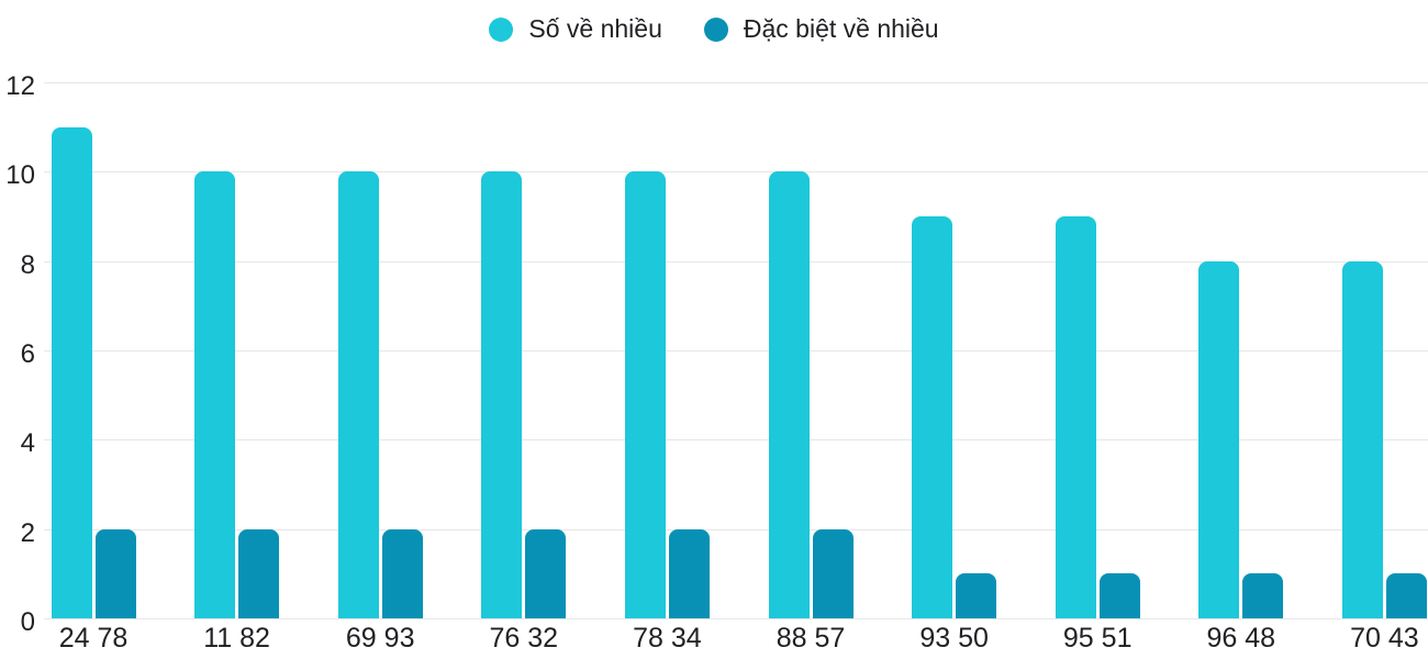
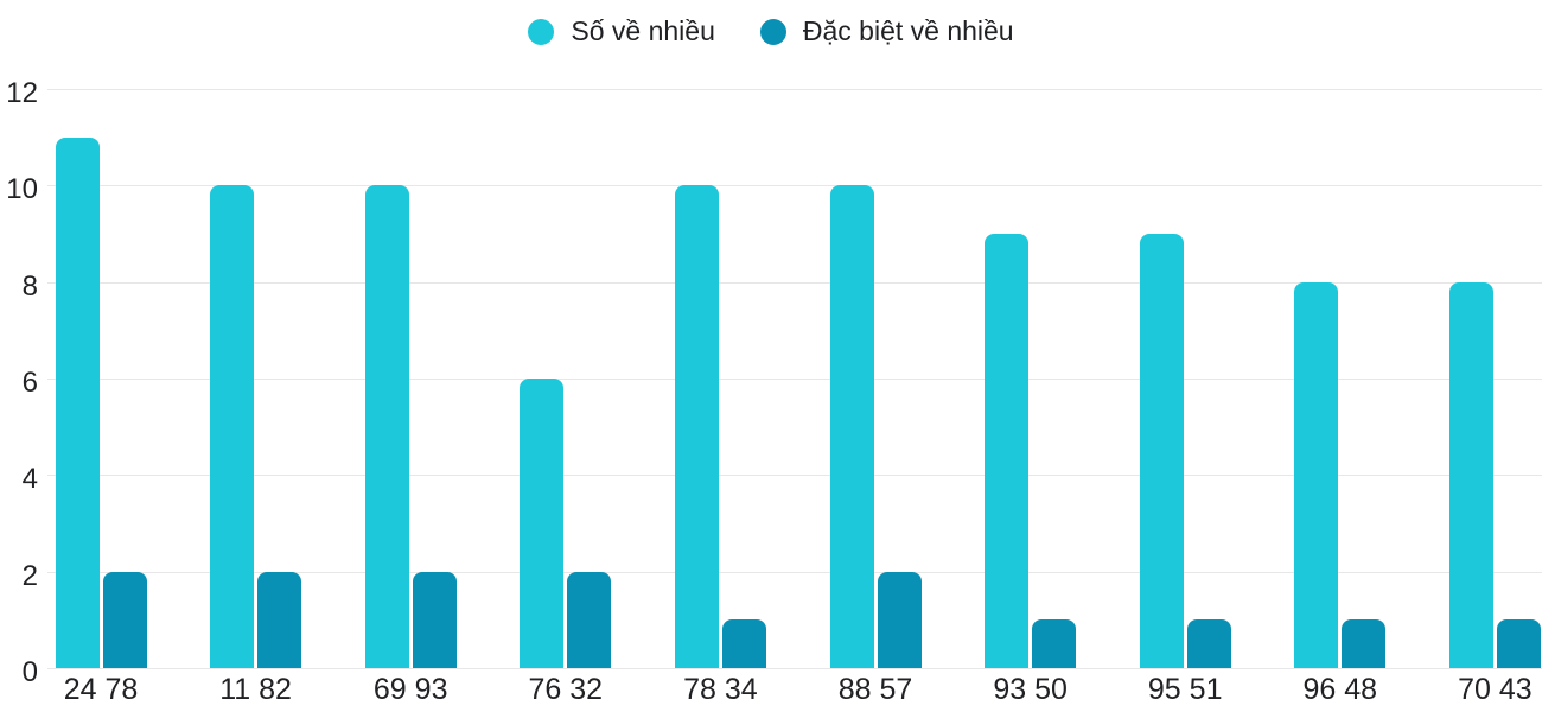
Số về nhiều/76 32: 10 -> 6
Đặc biệt về nhiều/78 34: 2 -> 1
